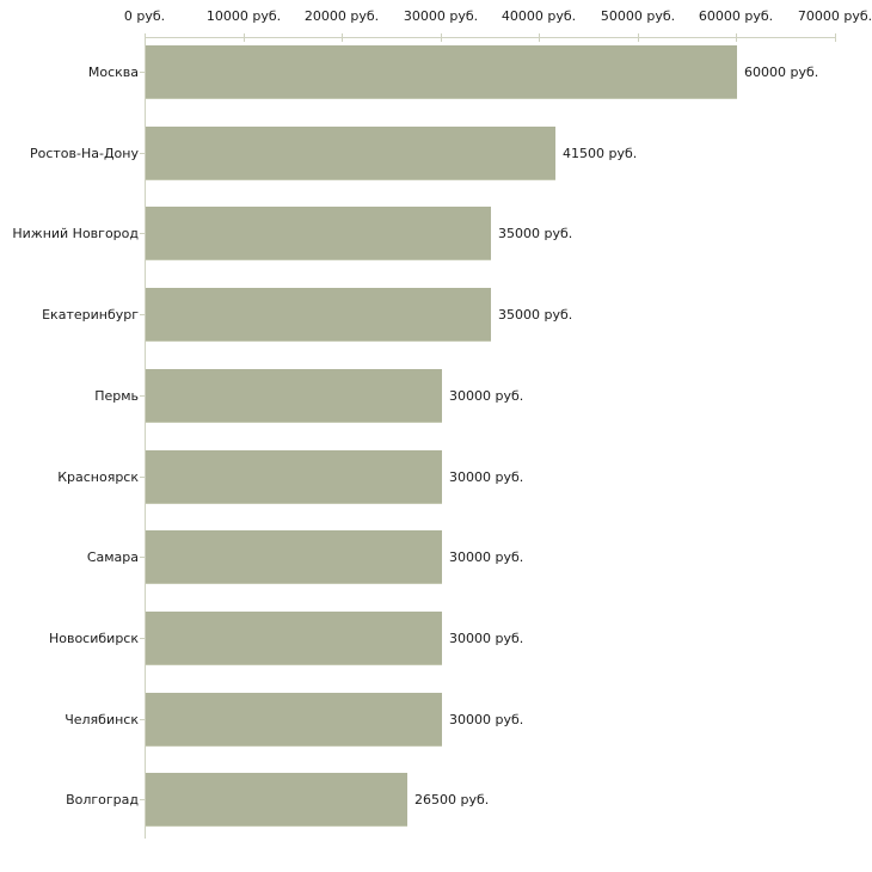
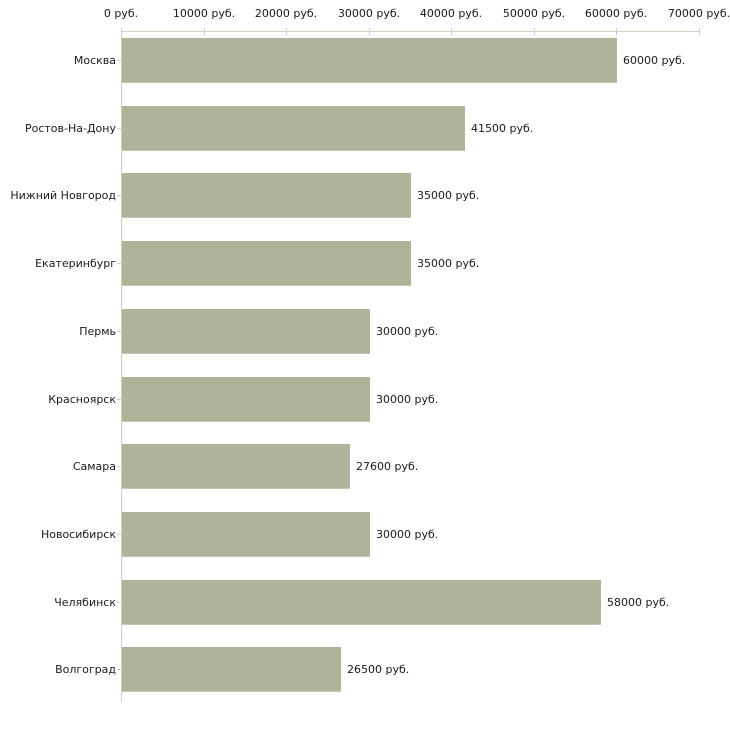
Самара: 30000 -> 27600
Челябинск: 30000 -> 58000
